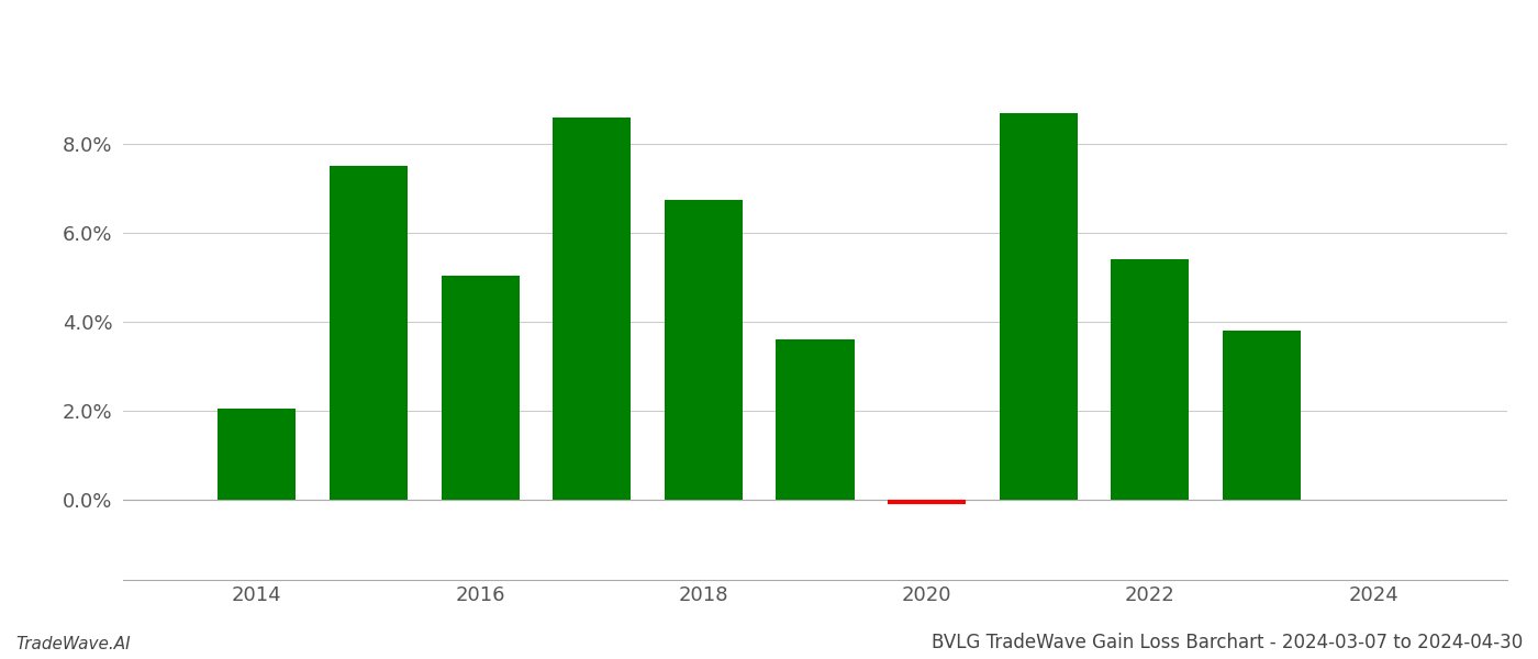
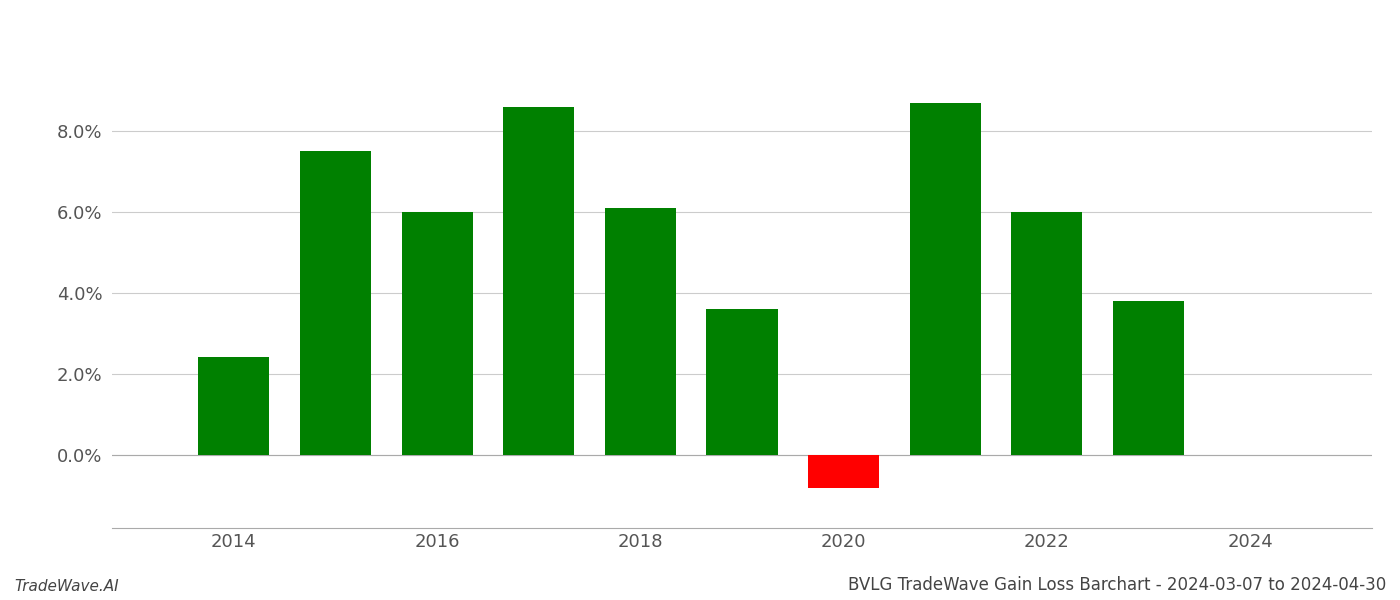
2014: 2.05% -> 2.43%
2016: 5.05% -> 6.00%
2018: 6.75% -> 6.10%
2020: -0.10% -> -0.80%
2022: 5.40% -> 6.00%
